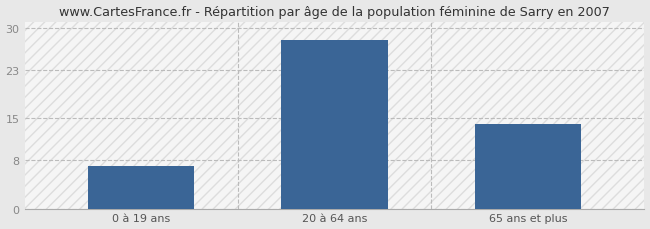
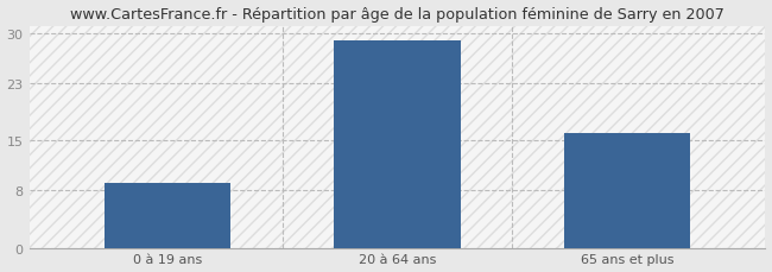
0 à 19 ans: 7 -> 9
20 à 64 ans: 28 -> 29
65 ans et plus: 14 -> 16
